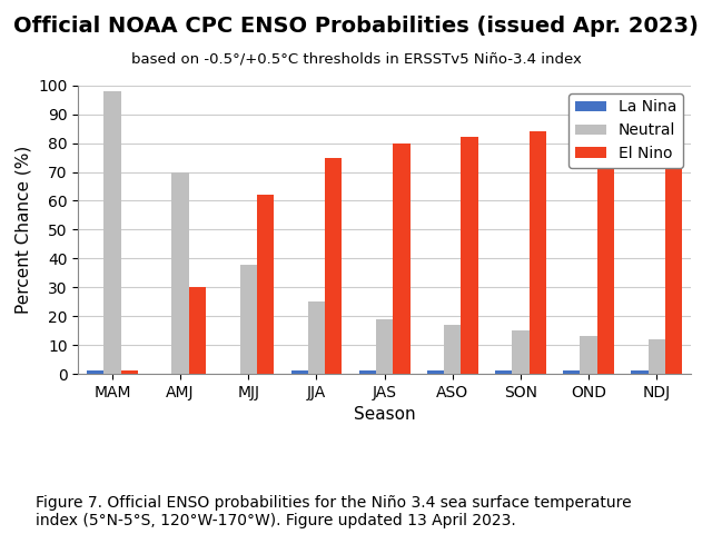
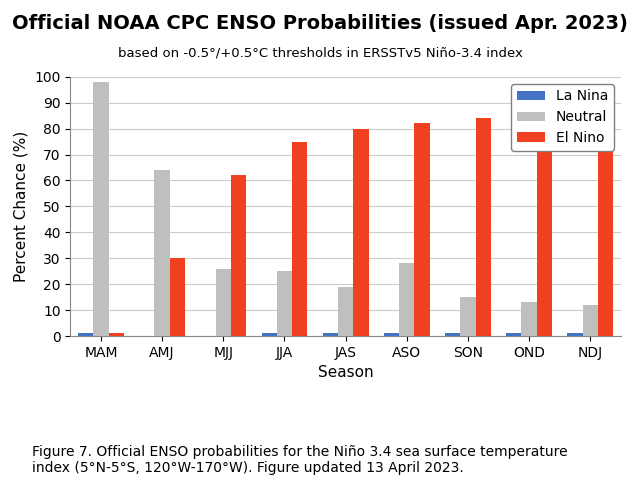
Neutral/AMJ: 70 -> 64
Neutral/MJJ: 38 -> 26
Neutral/ASO: 17 -> 28
